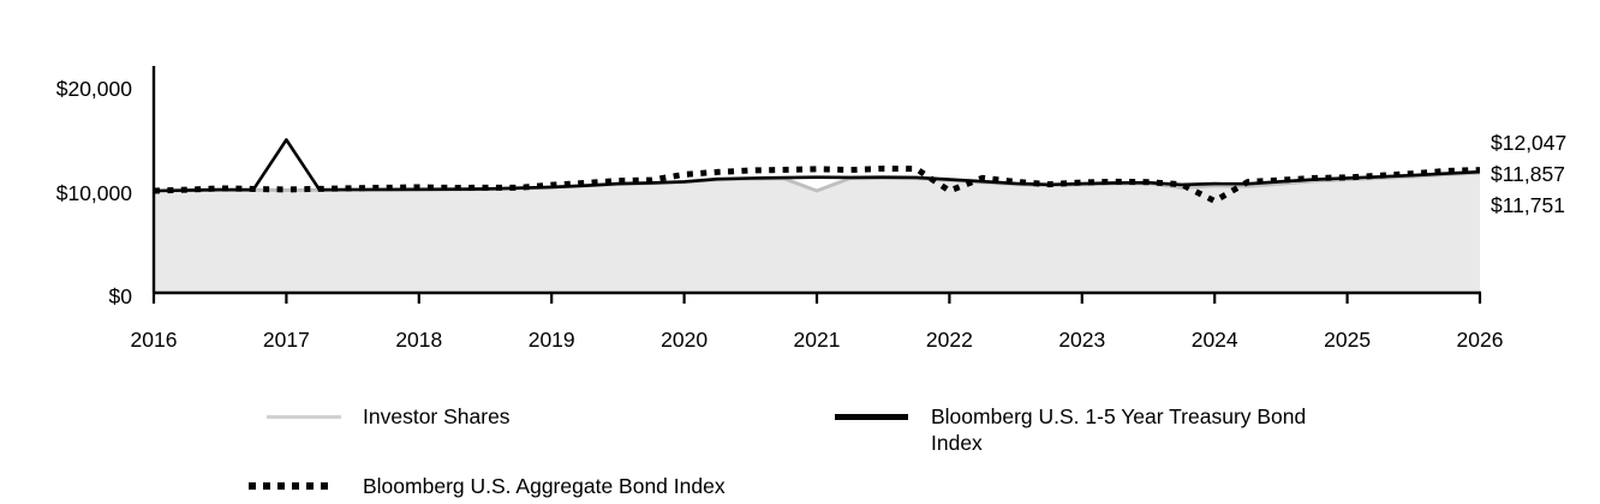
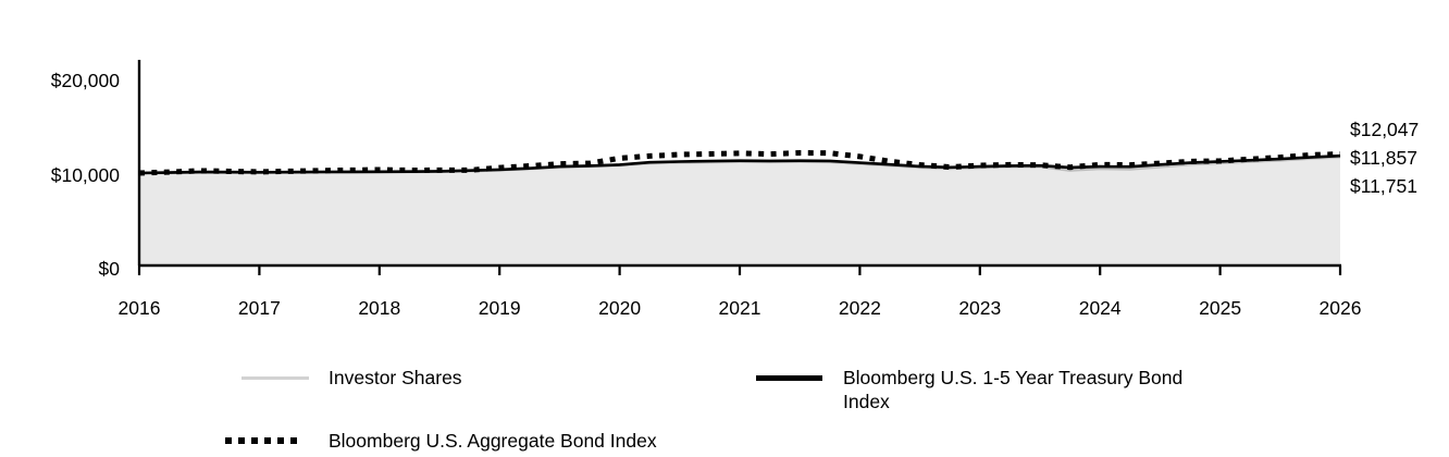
Bloomberg U.S. 1-5 Year Treasury Bond Index/2017: $15000 -> $10000
Investor Shares/2021: $10000 -> $11000
Bloomberg U.S. Aggregate Bond Index/2022: $10000 -> $12000
Bloomberg U.S. Aggregate Bond Index/2024: $9000 -> $11000
